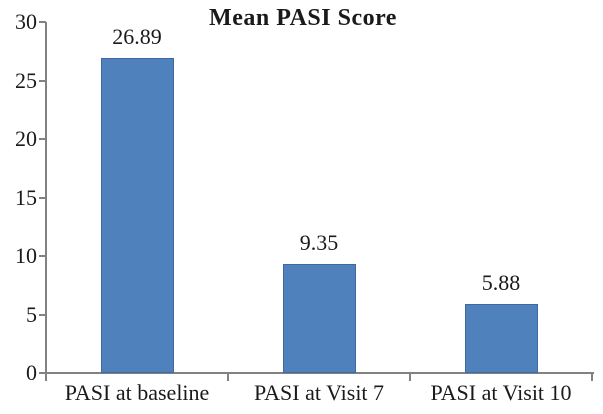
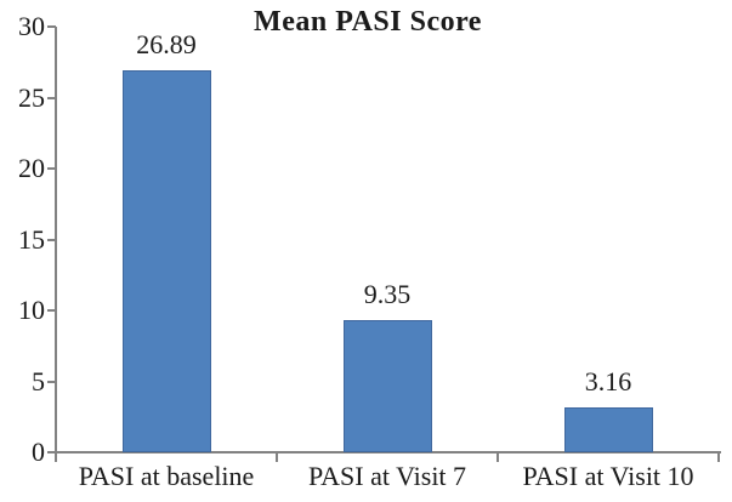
PASI at Visit 10: 5.88 -> 3.16
